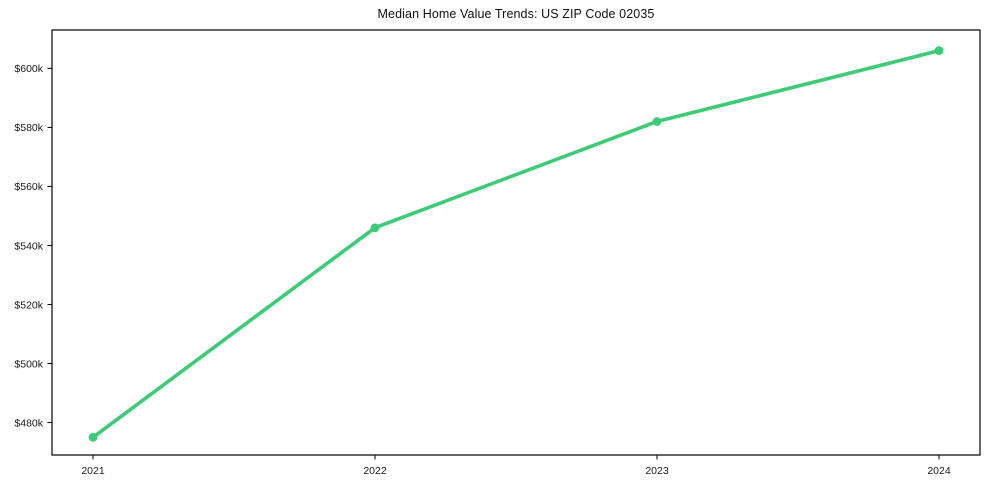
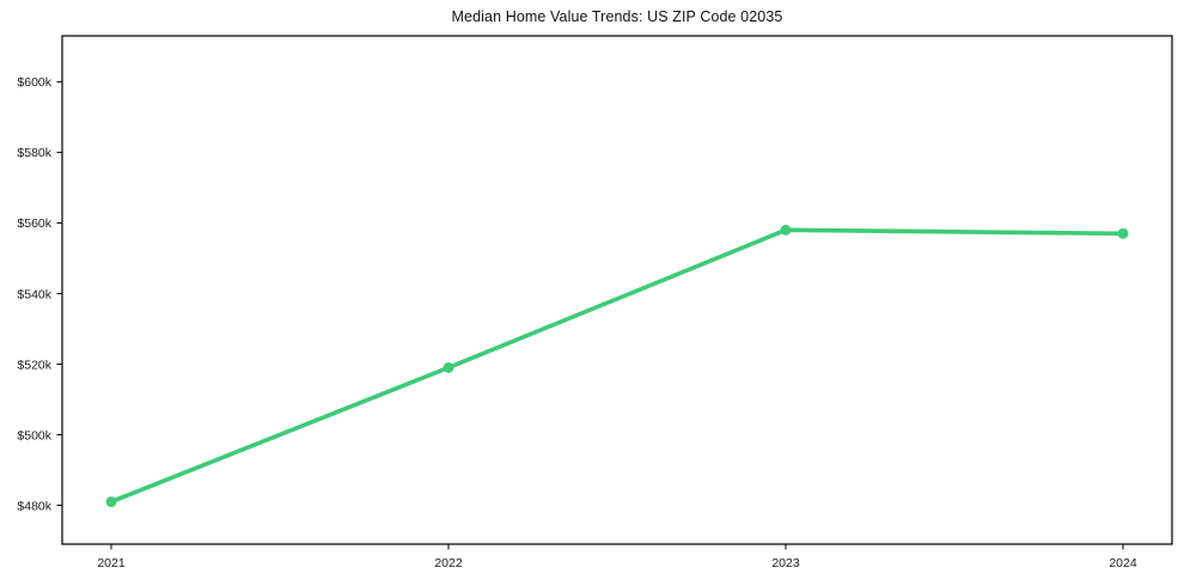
2021: $475k -> $481k
2022: $546k -> $519k
2023: $582k -> $558k
2024: $606k -> $557k
